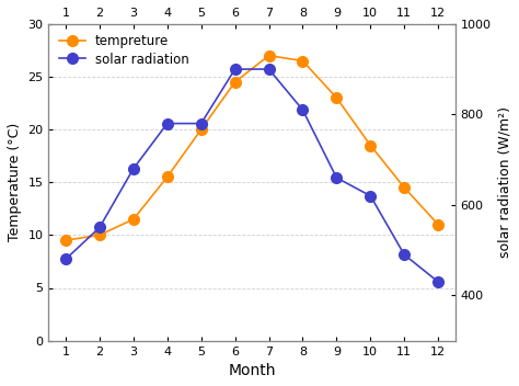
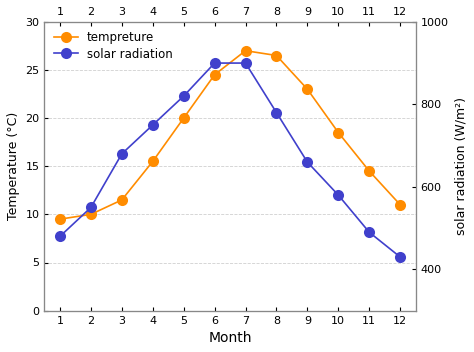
solar radiation/4: 780 -> 750
solar radiation/5: 780 -> 820
solar radiation/8: 810 -> 780
solar radiation/10: 620 -> 580
